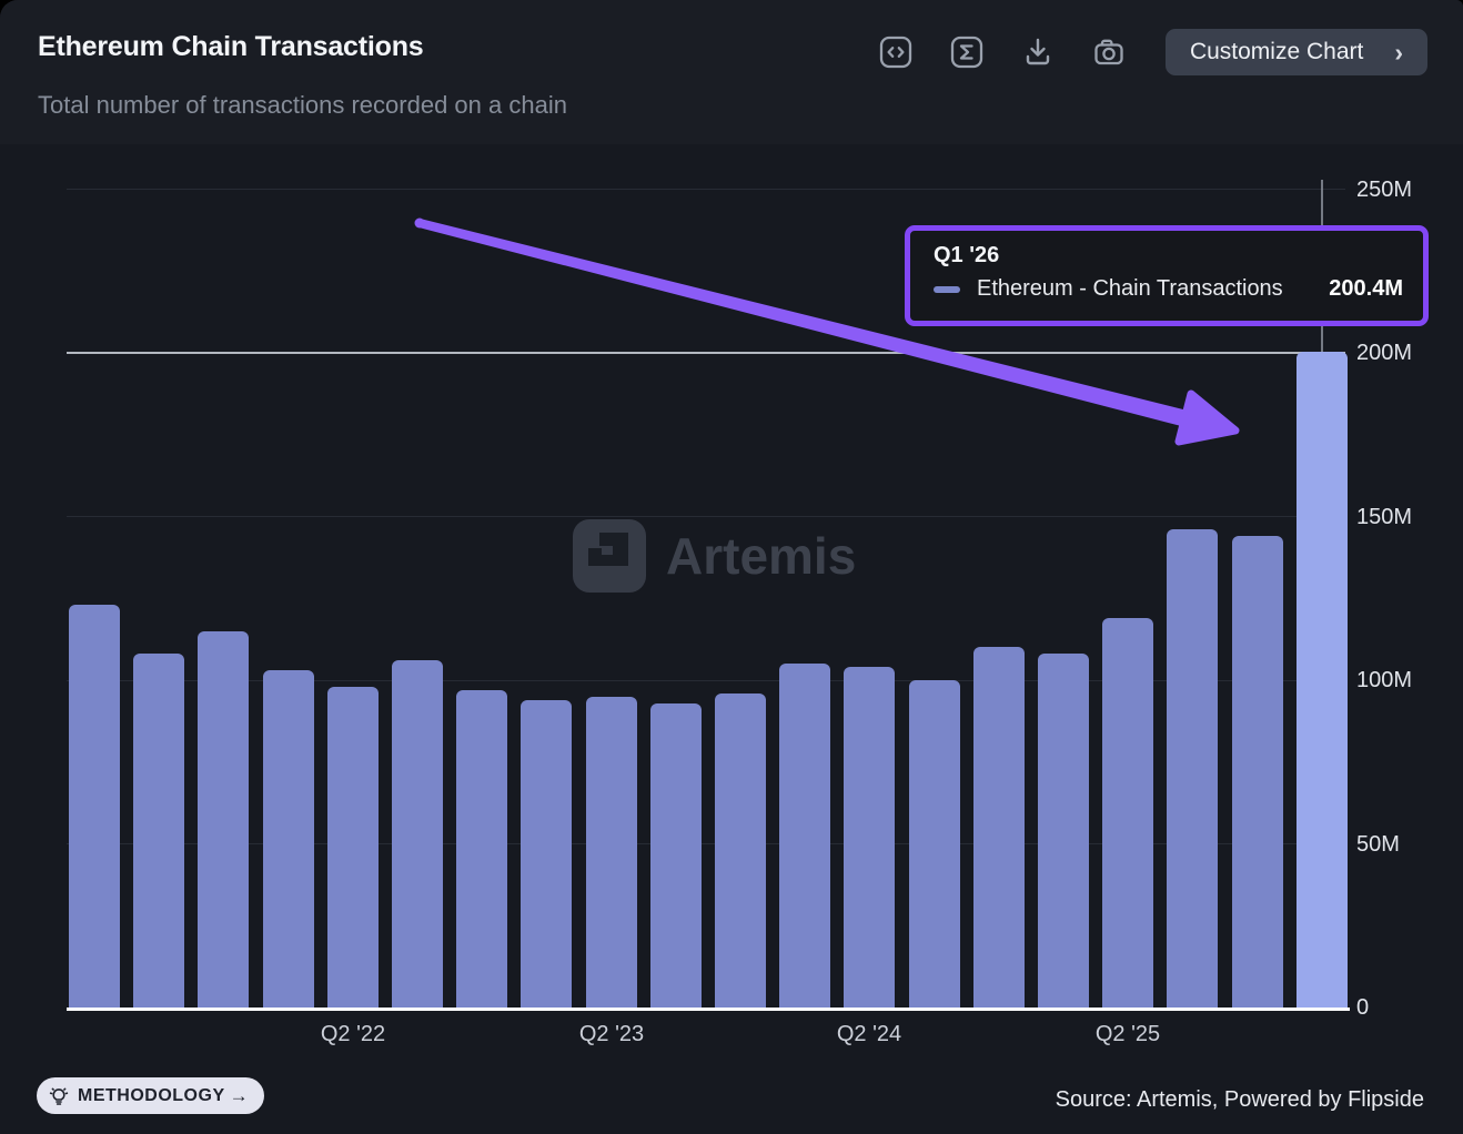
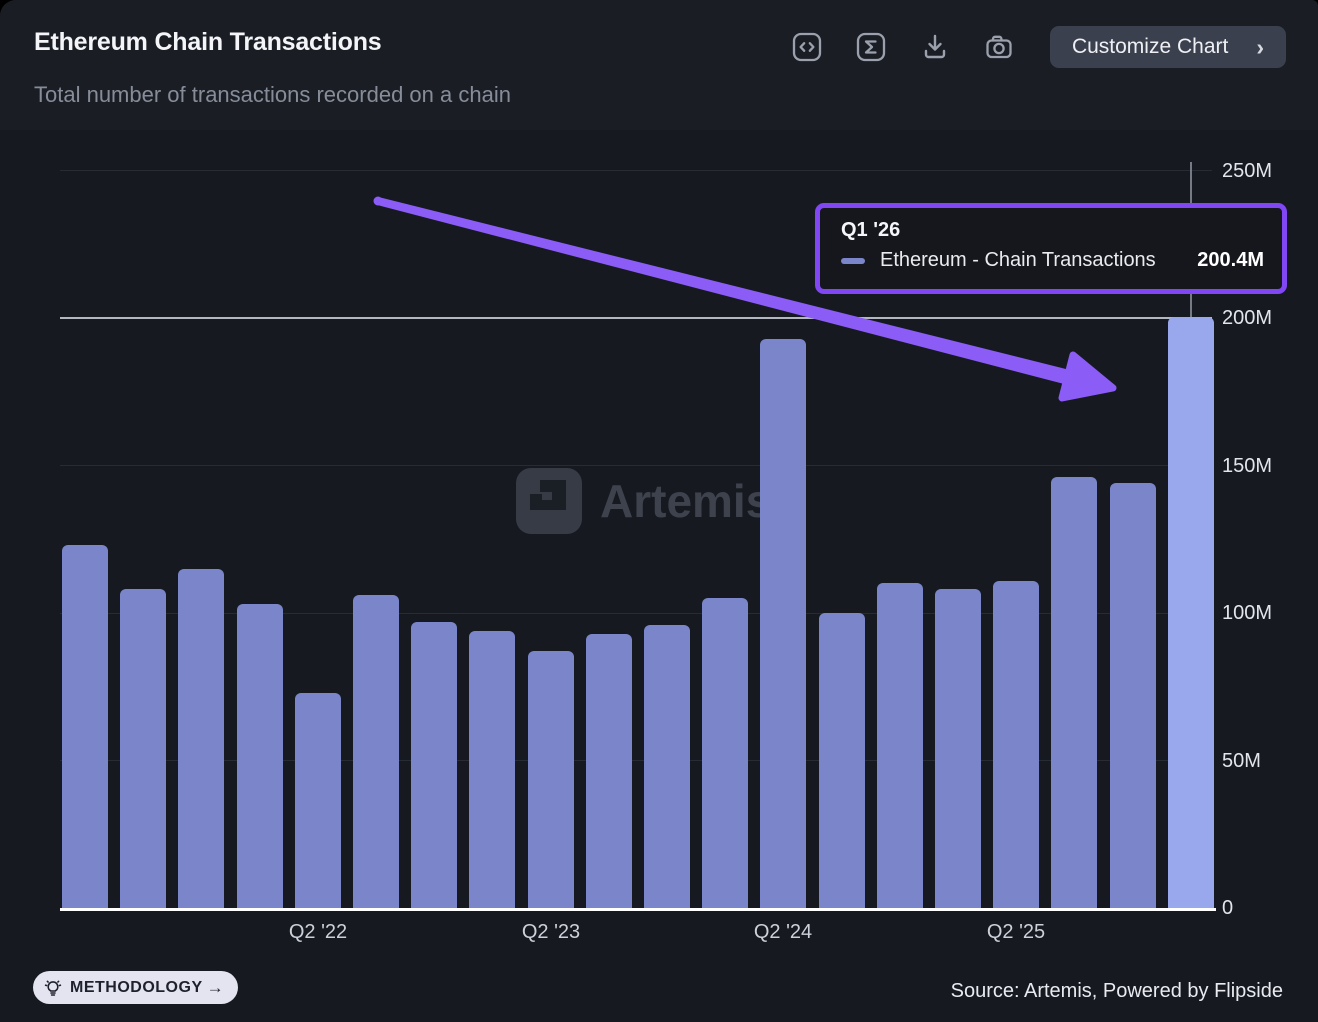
Q2 '22: 98M -> 73M
Q2 '23: 95M -> 87M
Q2 '24: 104M -> 193M
Q2 '25: 119M -> 111M
